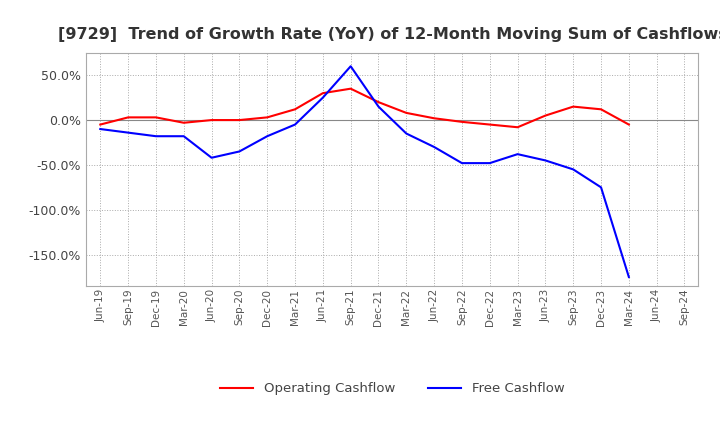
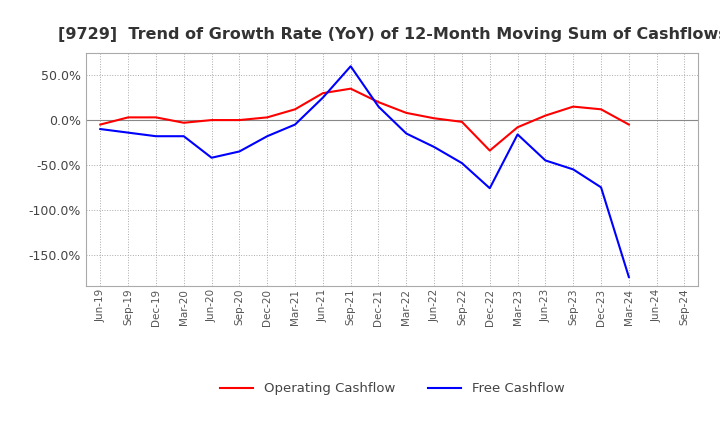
Operating Cashflow/Dec-22: -5% -> -34%
Free Cashflow/Dec-22: -48% -> -76%
Free Cashflow/Mar-23: -38% -> -16%
